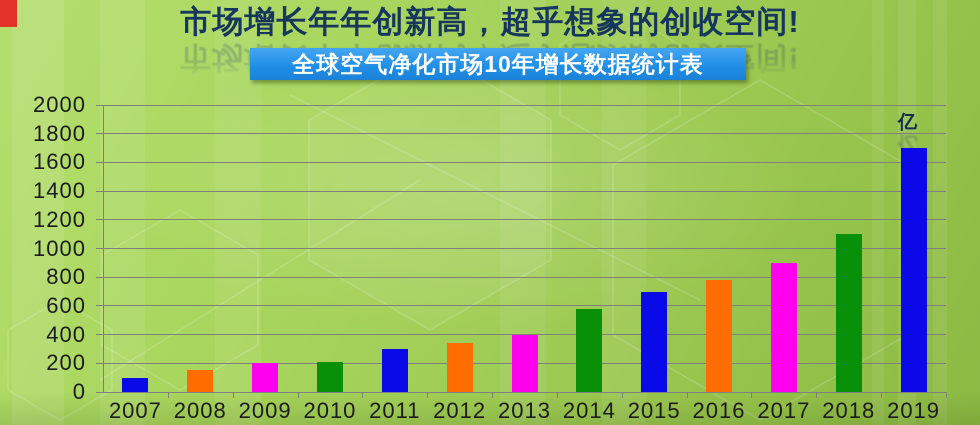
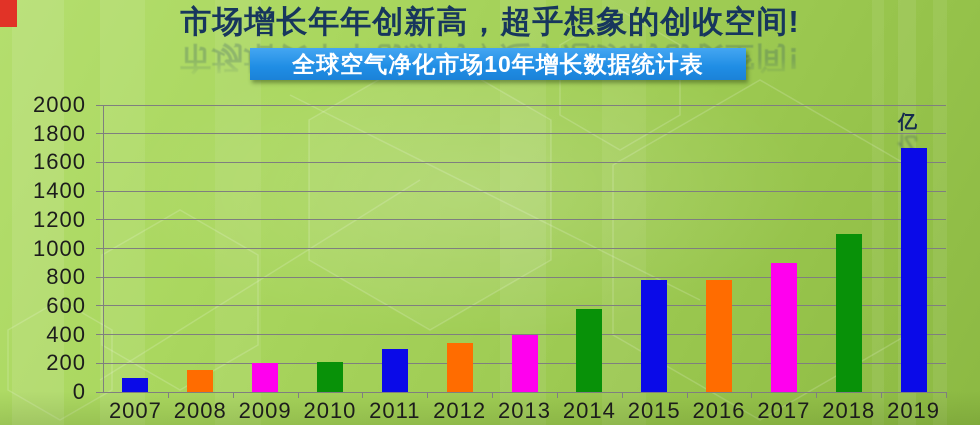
2015: 700 -> 780
